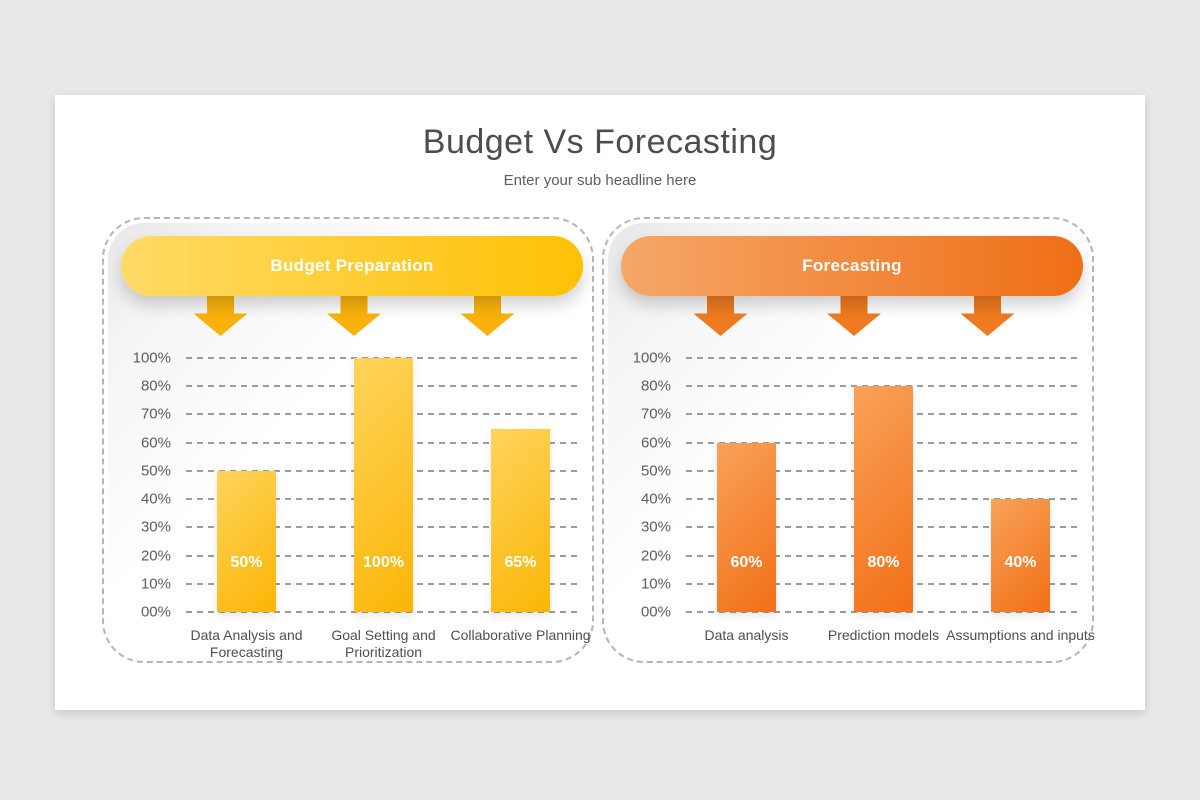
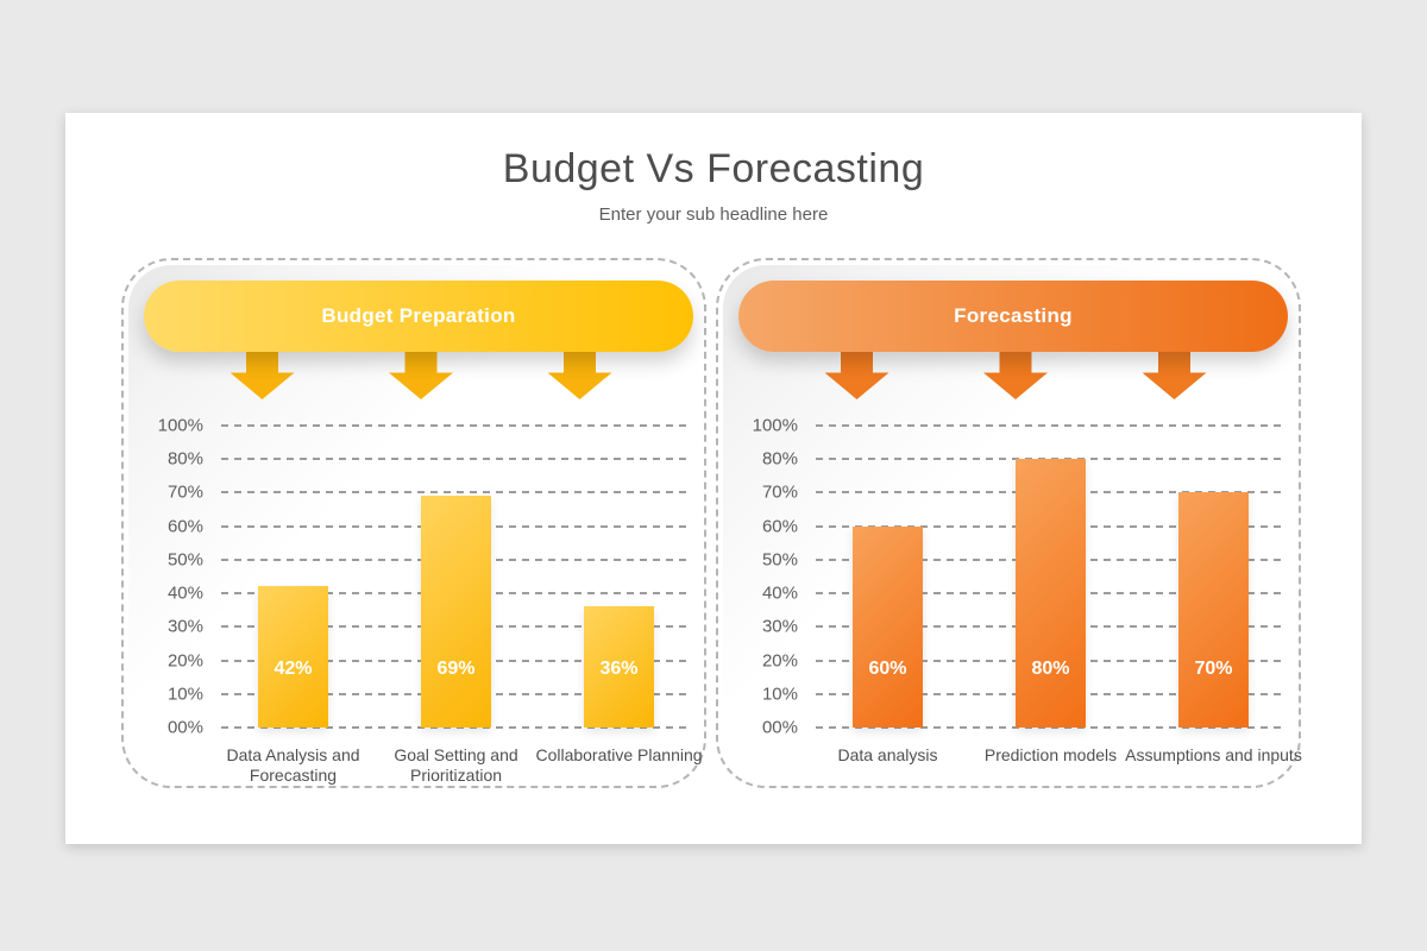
Budget Preparation/Data Analysis and Forecasting: 50% -> 42%
Budget Preparation/Goal Setting and Prioritization: 100% -> 69%
Budget Preparation/Collaborative Planning: 65% -> 36%
Forecasting/Assumptions and inputs: 40% -> 70%
